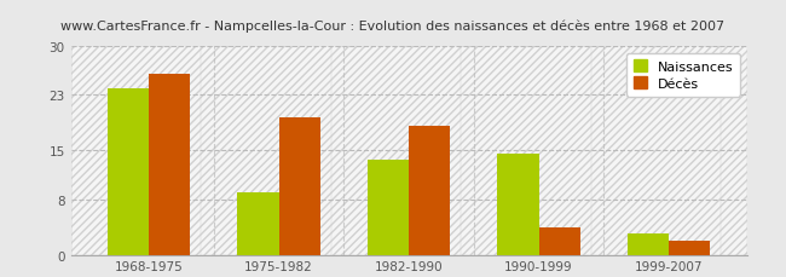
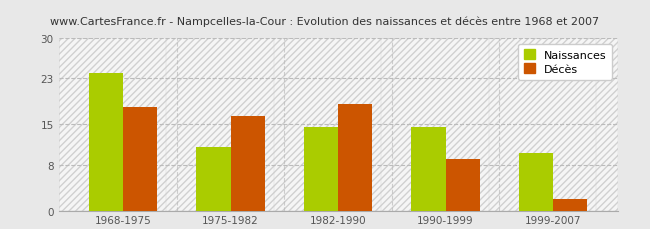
Décès/1968-1975: 26.0 -> 18.0
Naissances/1975-1982: 9.0 -> 11.0
Décès/1975-1982: 19.8 -> 16.5
Naissances/1982-1990: 13.6 -> 14.5
Décès/1990-1999: 4.0 -> 9.0
Naissances/1999-2007: 3.0 -> 10.0
